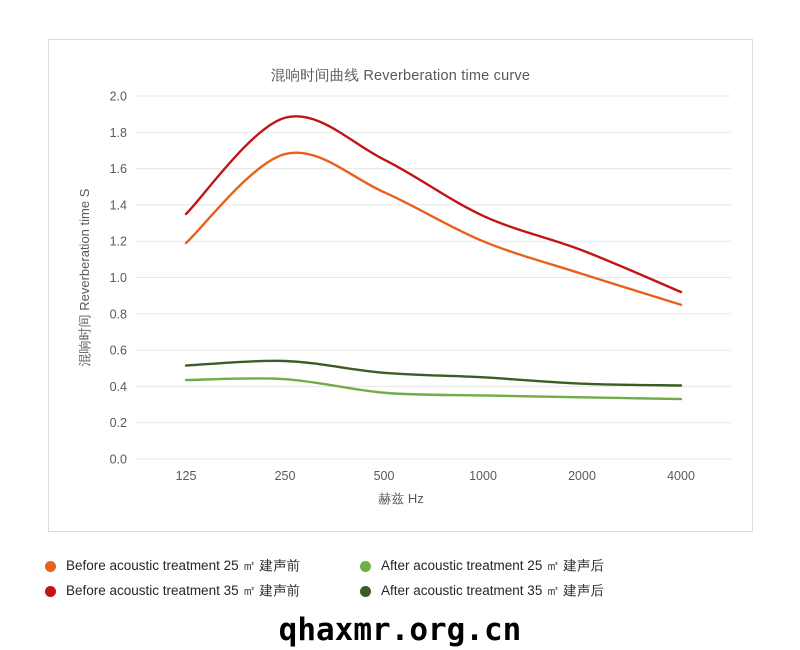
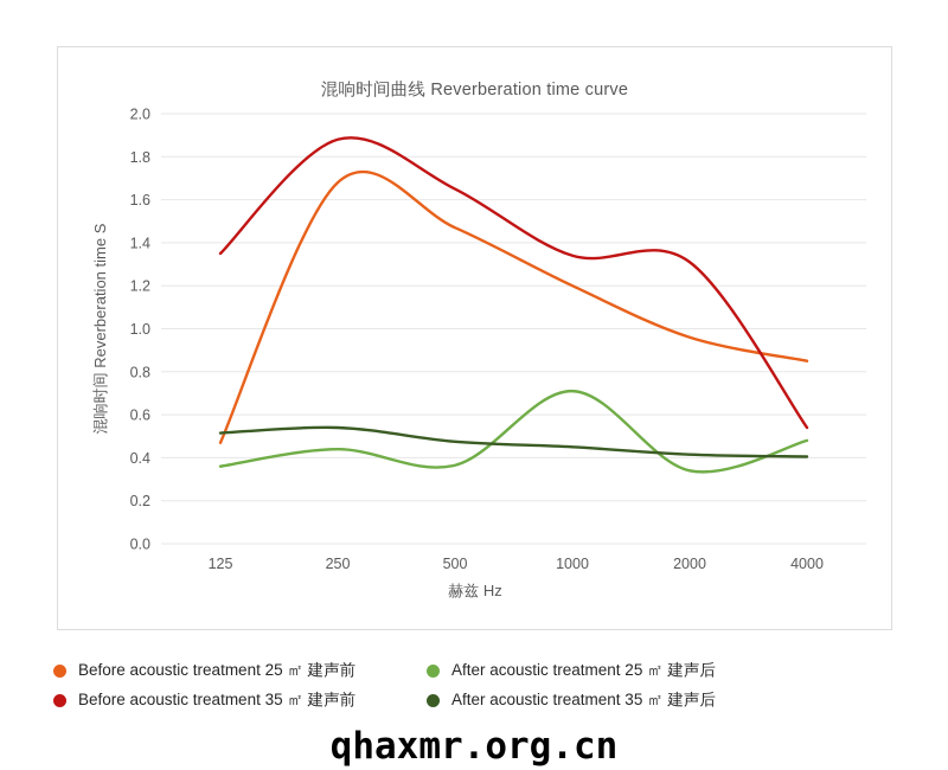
Before acoustic treatment 25 ㎡ 建声前/125: 1.19 -> 0.47
After acoustic treatment 25 ㎡ 建声后/125: 0.43 -> 0.36
After acoustic treatment 25 ㎡ 建声后/1000: 0.35 -> 0.71
Before acoustic treatment 25 ㎡ 建声前/2000: 1.02 -> 0.96
Before acoustic treatment 35 ㎡ 建声前/2000: 1.15 -> 1.31
Before acoustic treatment 35 ㎡ 建声前/4000: 0.92 -> 0.54
After acoustic treatment 25 ㎡ 建声后/4000: 0.33 -> 0.48
